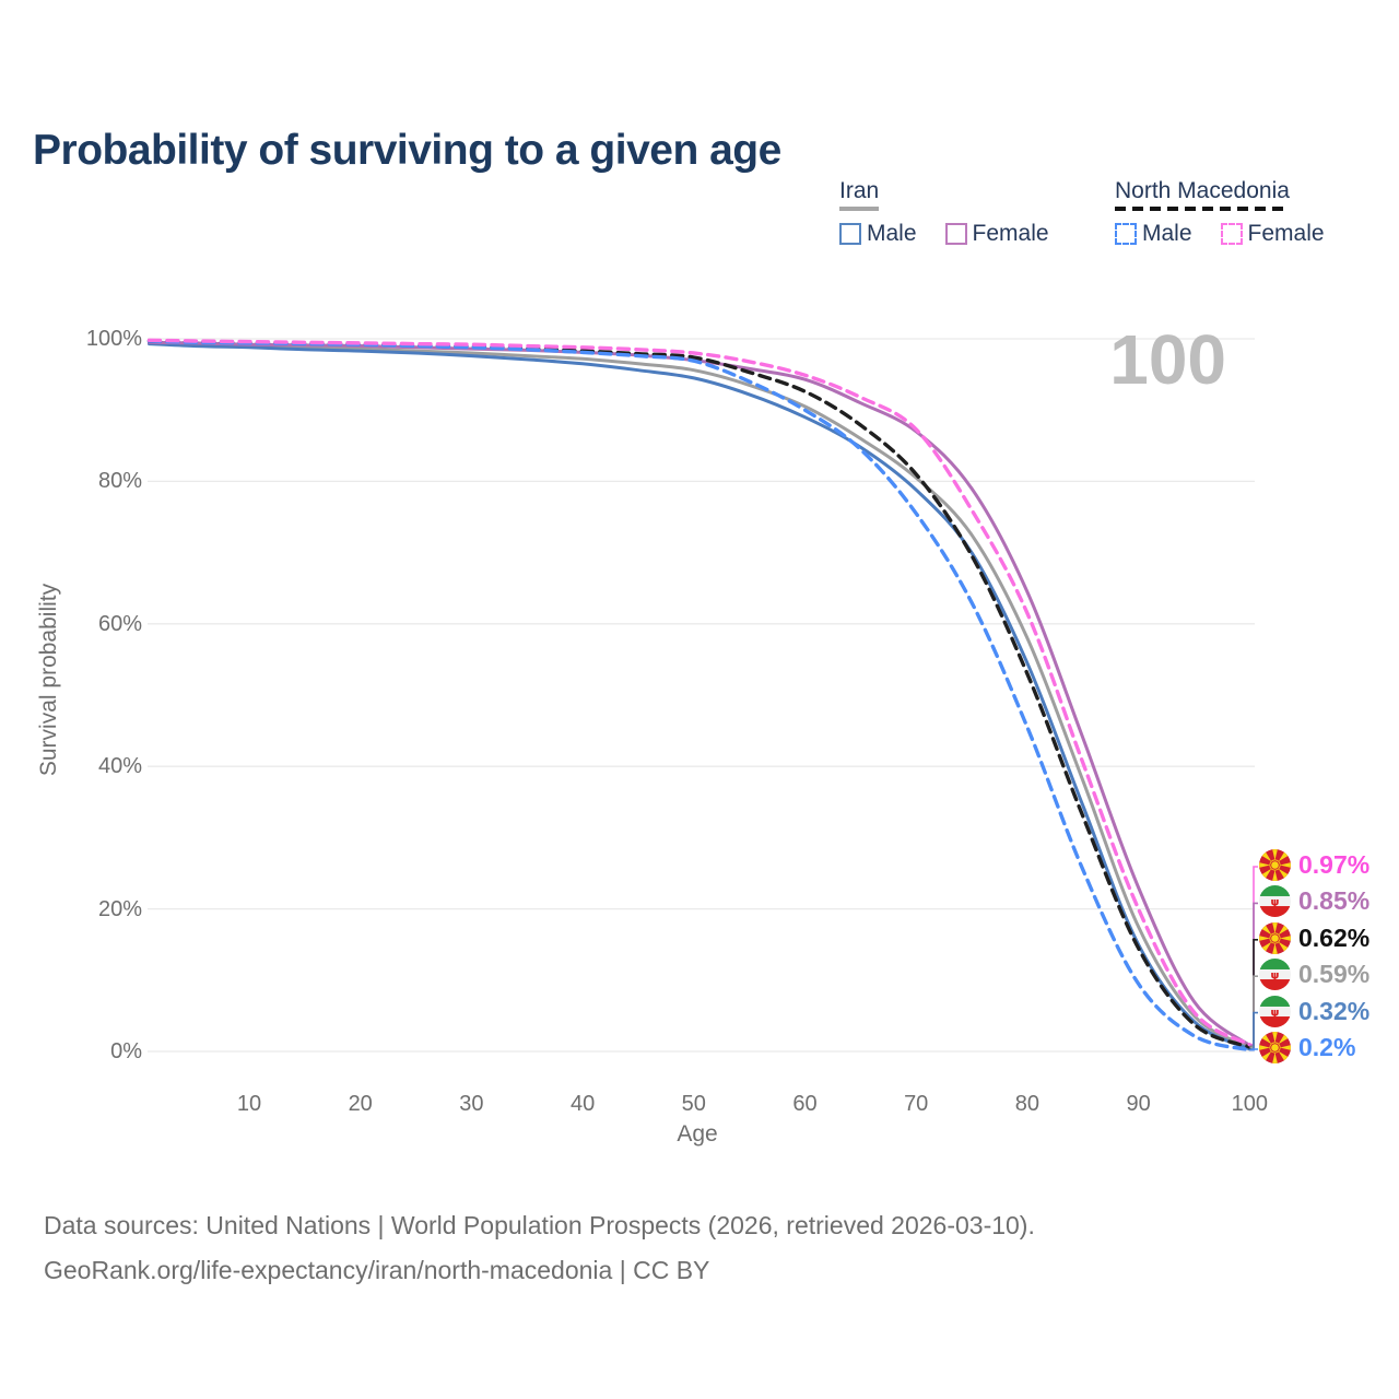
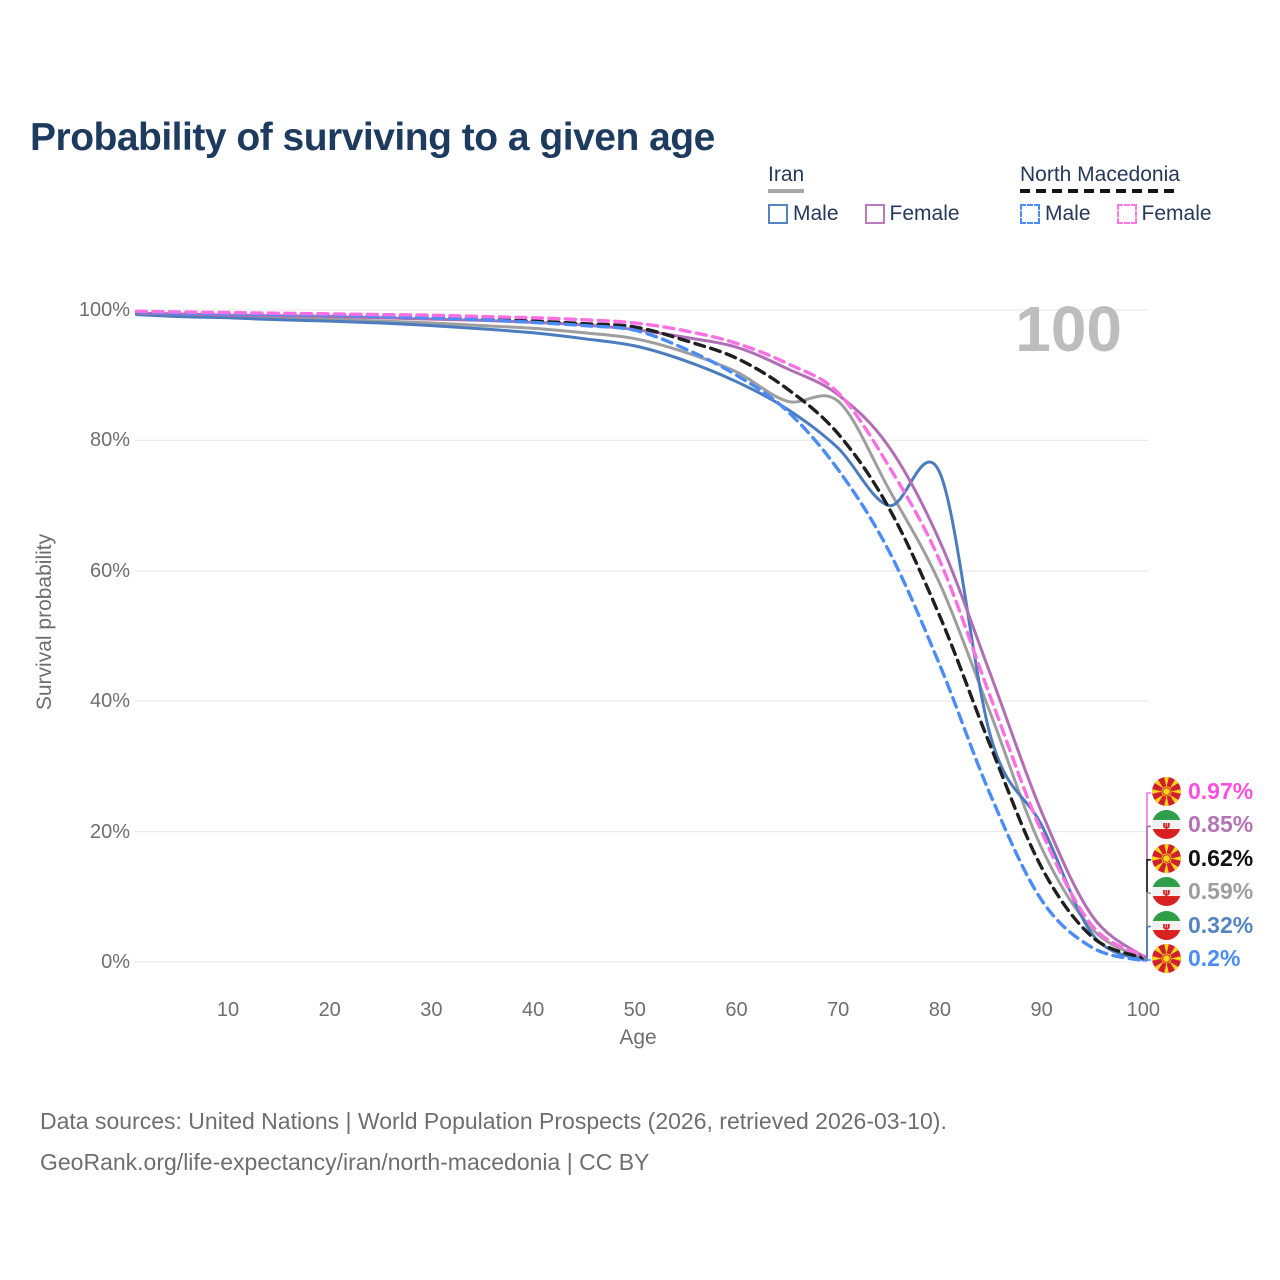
Iran/70: 80% -> 86%
Iran Male/80: 54% -> 75%
Iran Male/90: 15% -> 21%
